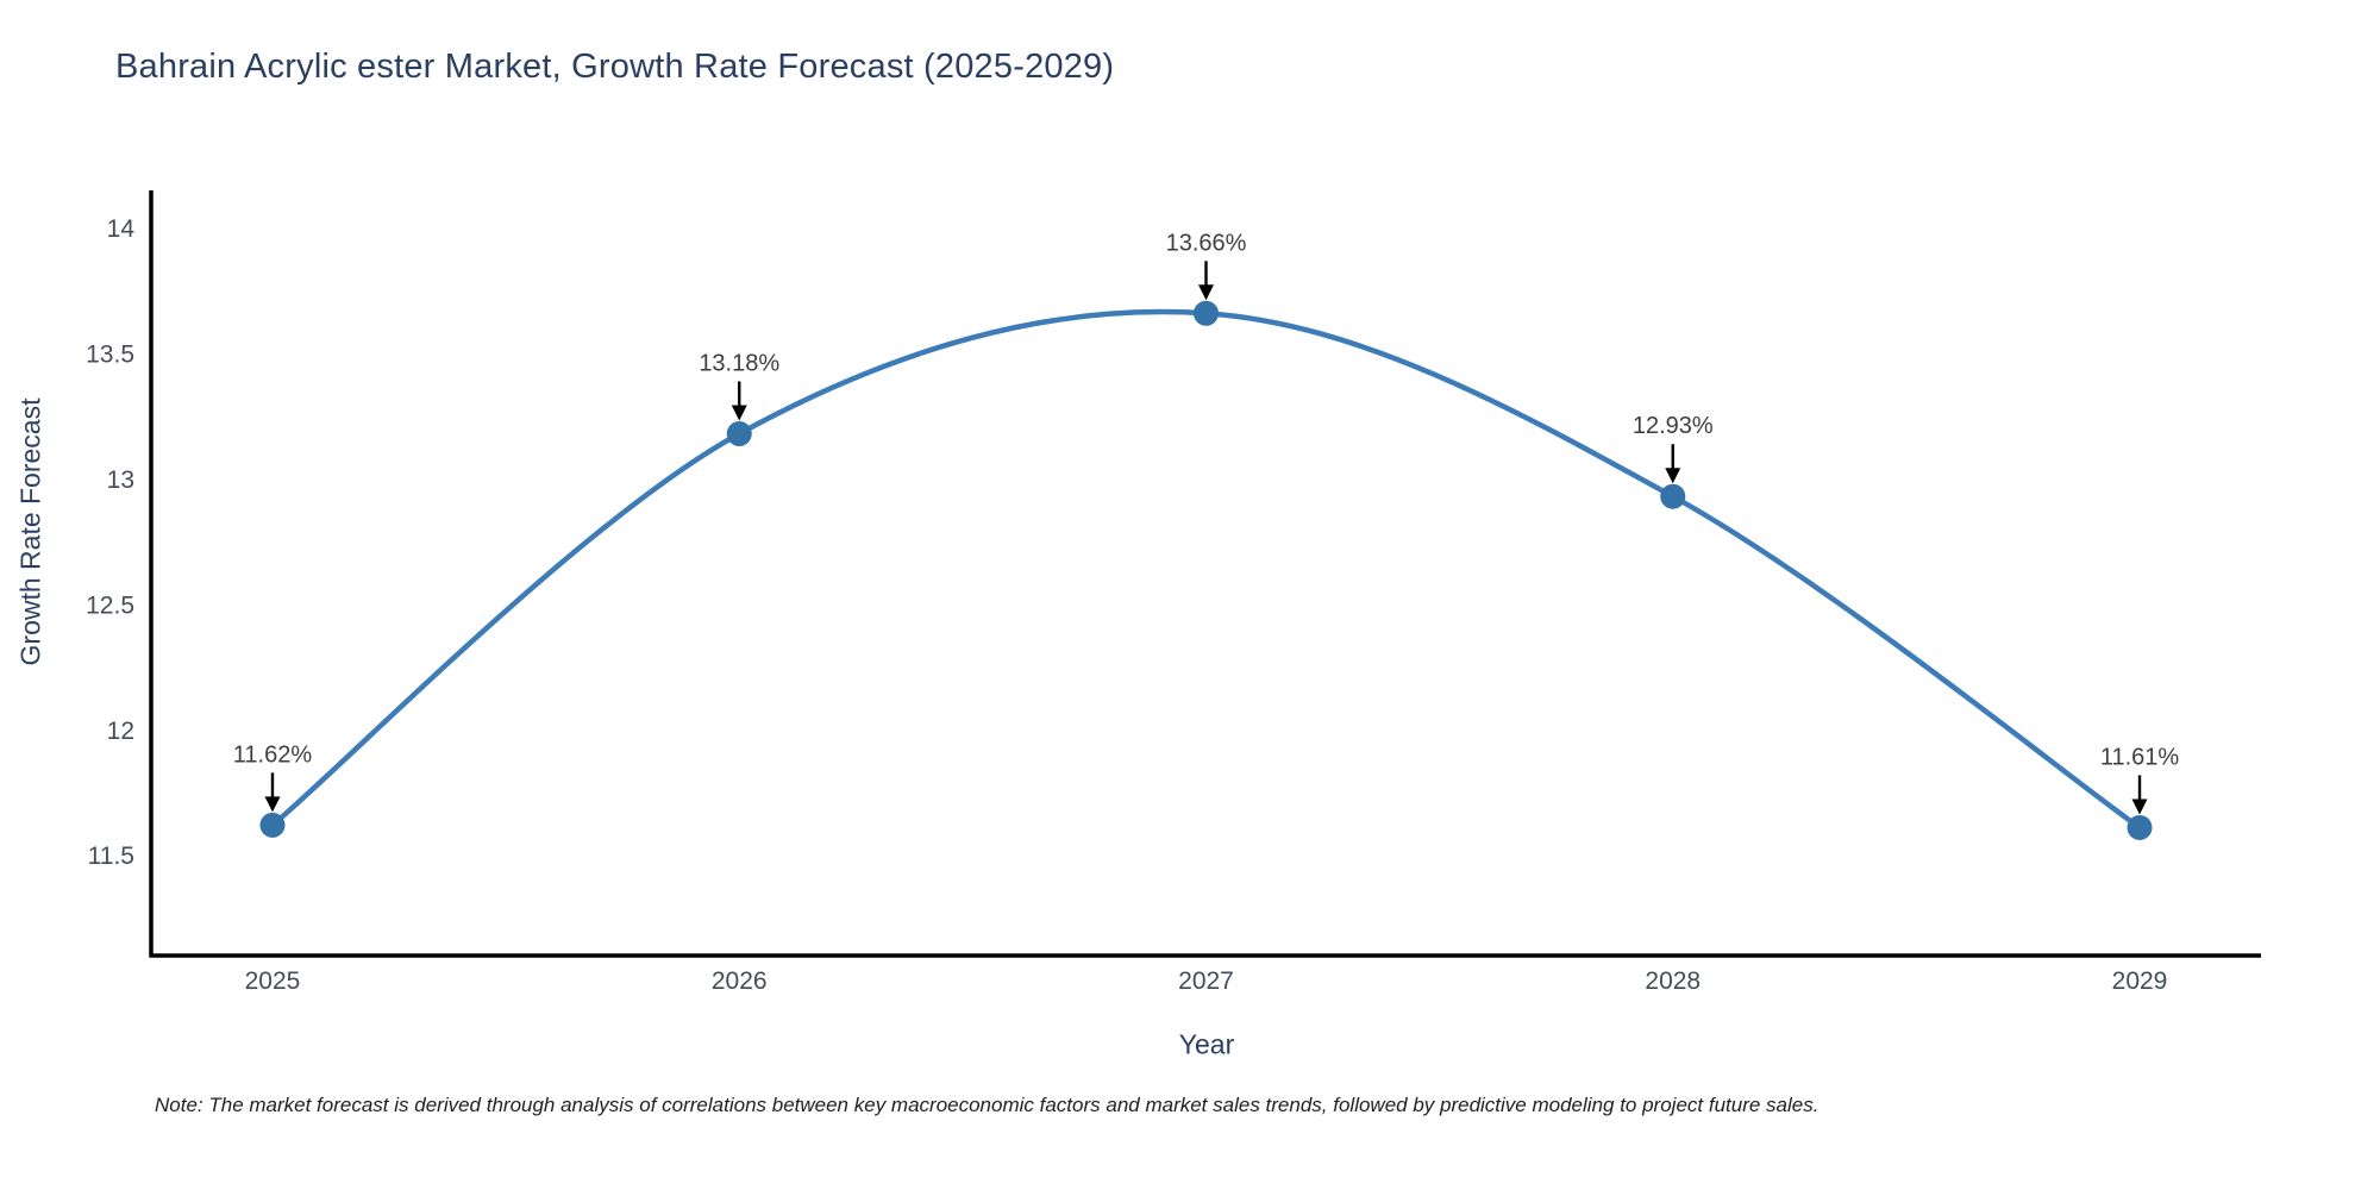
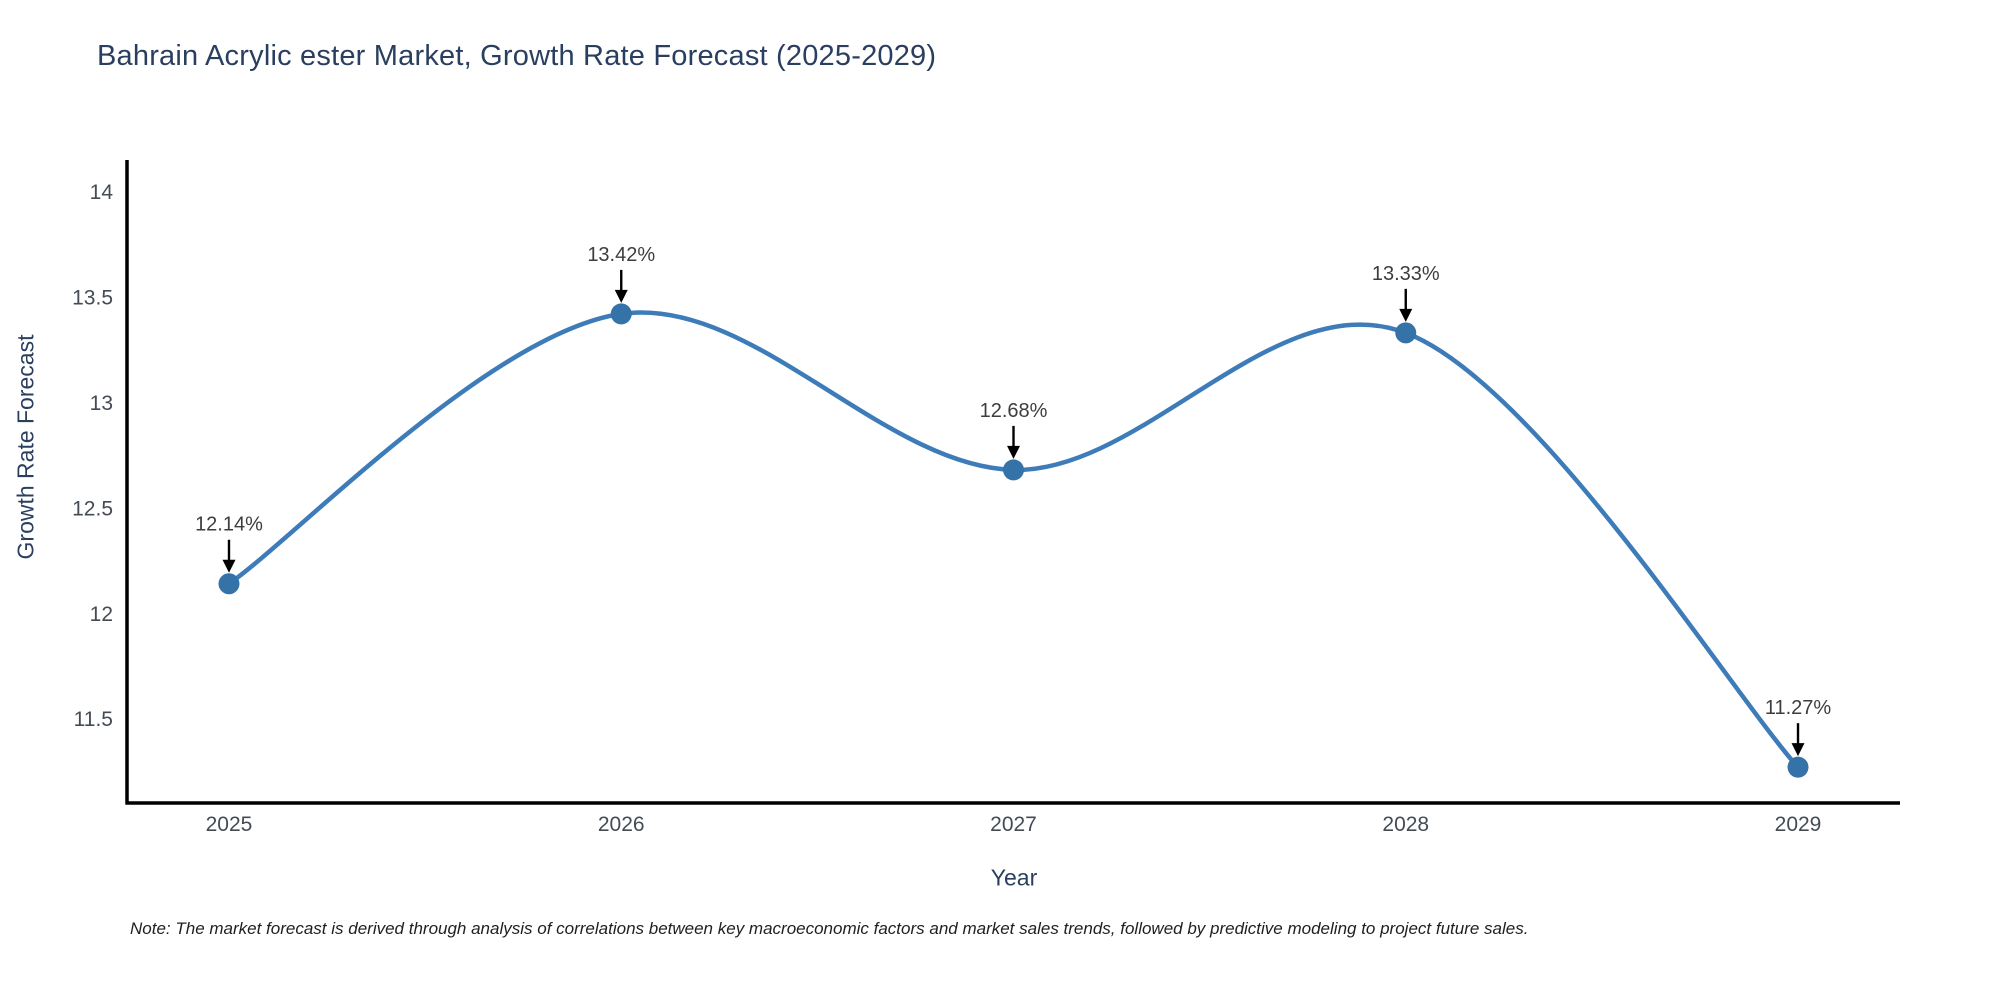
2025: 11.62% -> 12.14%
2026: 13.18% -> 13.42%
2027: 13.66% -> 12.68%
2028: 12.93% -> 13.33%
2029: 11.61% -> 11.27%
